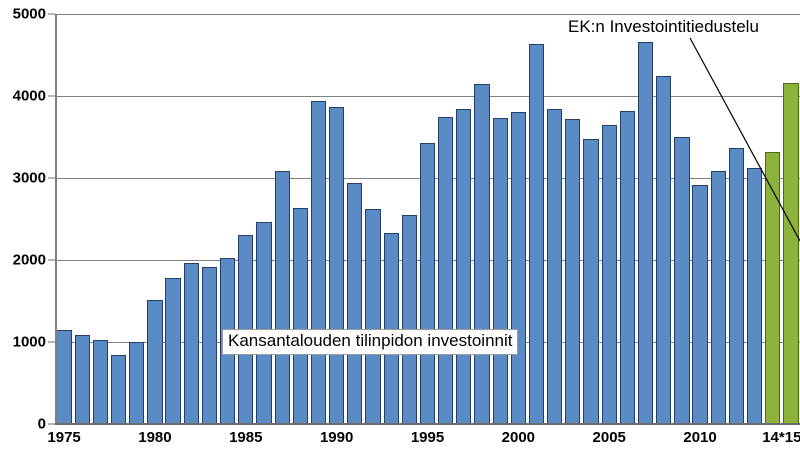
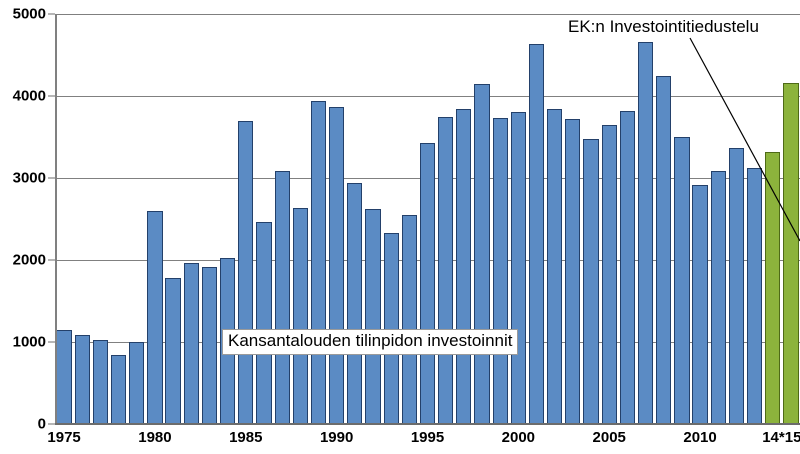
Kansantalouden tilinpidon investoinnit/1980: 1500 -> 2600
Kansantalouden tilinpidon investoinnit/1985: 2300 -> 3700
